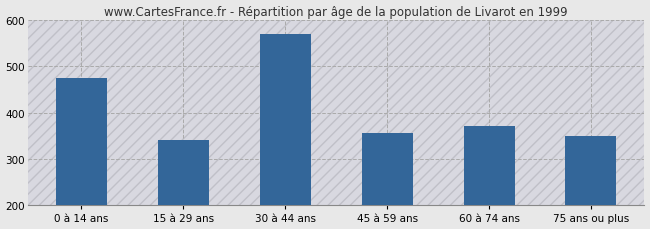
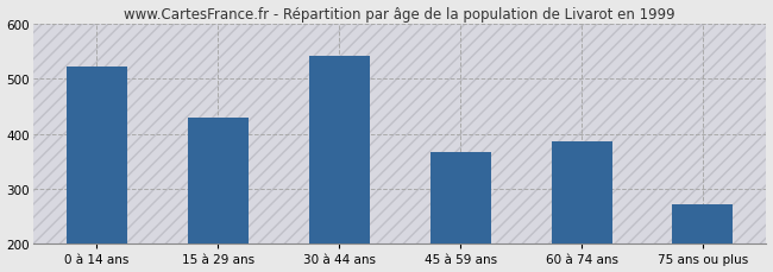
0 à 14 ans: 475 -> 522
15 à 29 ans: 340 -> 430
30 à 44 ans: 570 -> 542
45 à 59 ans: 355 -> 367
60 à 74 ans: 370 -> 386
75 ans ou plus: 350 -> 271
